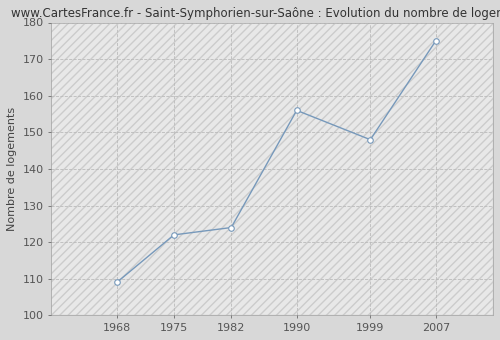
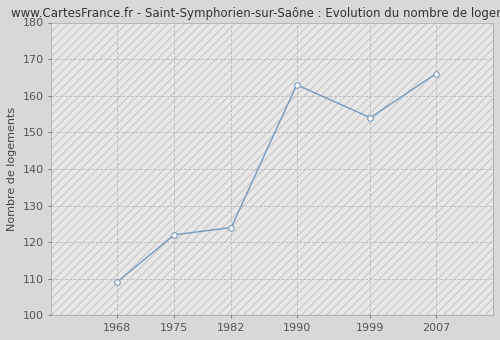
1990: 156 -> 163
1999: 148 -> 154
2007: 175 -> 166
